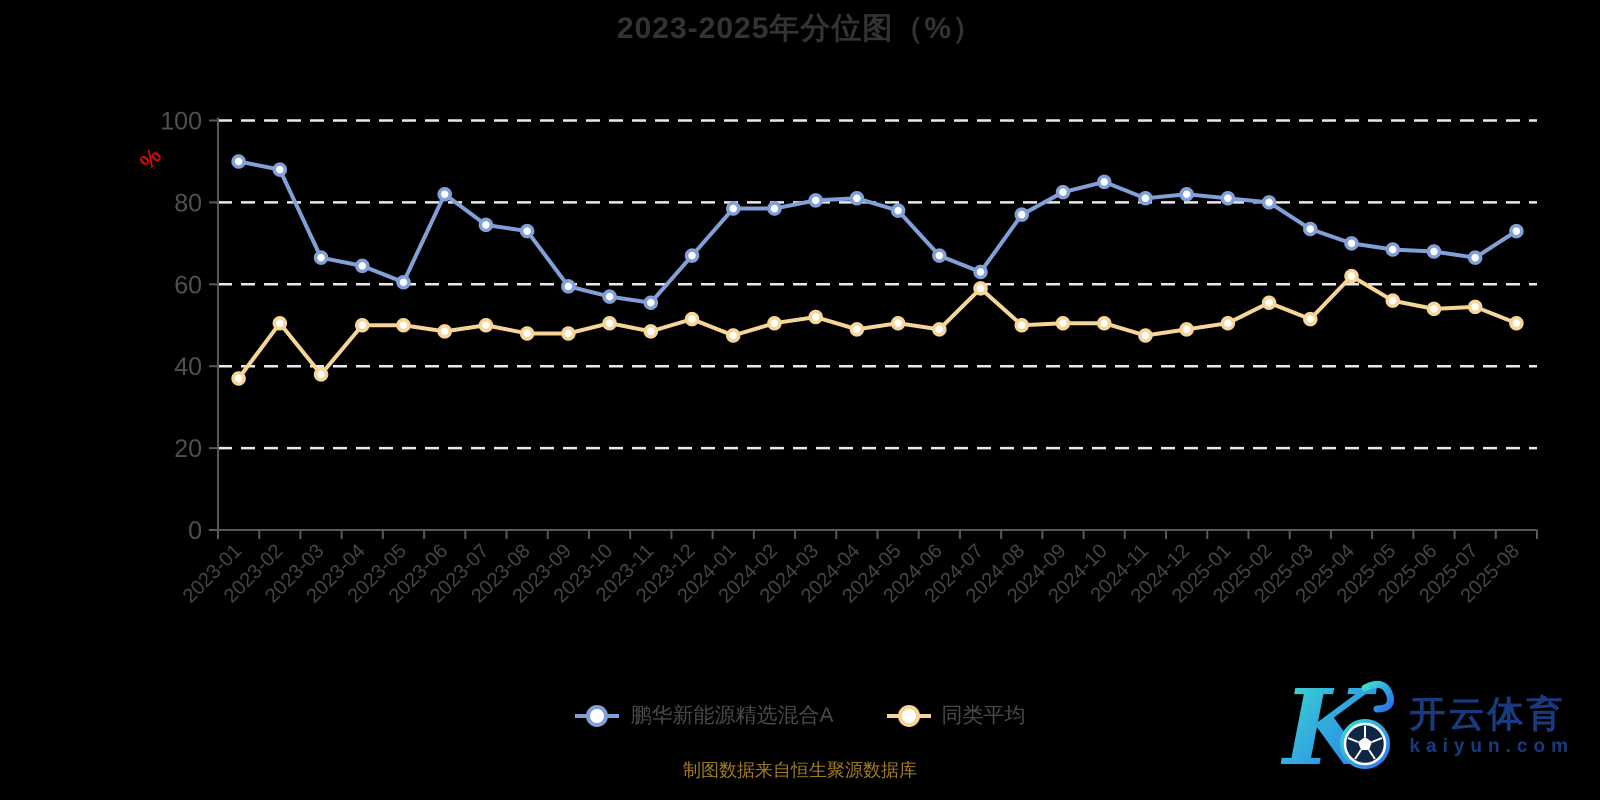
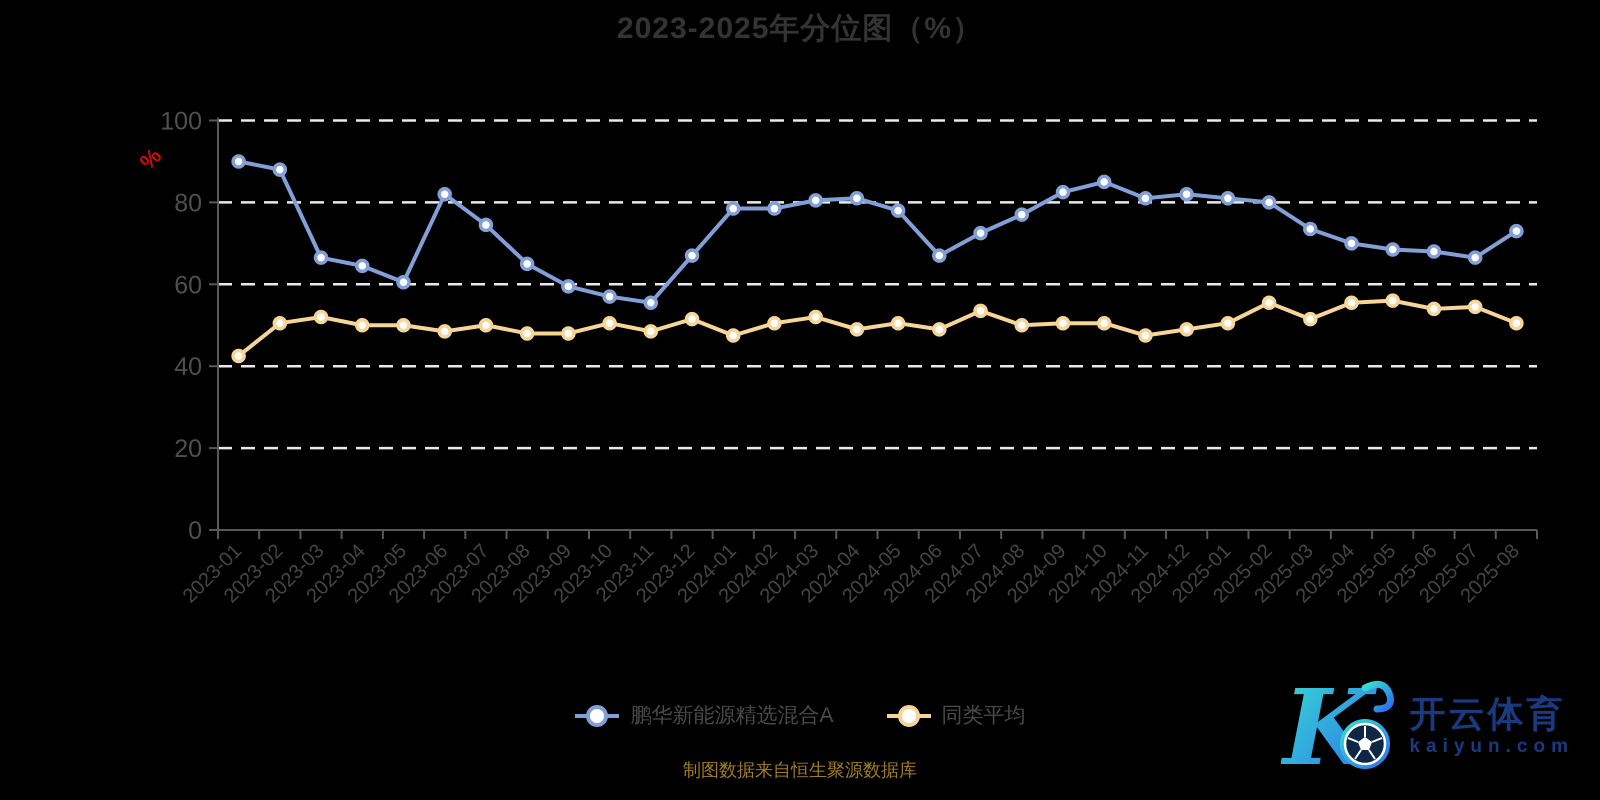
同类平均/2023-01: 37 -> 42
同类平均/2023-03: 38 -> 52
鹏华新能源精选混合A/2023-08: 73 -> 65
鹏华新能源精选混合A/2024-07: 63 -> 72
同类平均/2024-07: 59 -> 54
同类平均/2025-04: 62 -> 56
